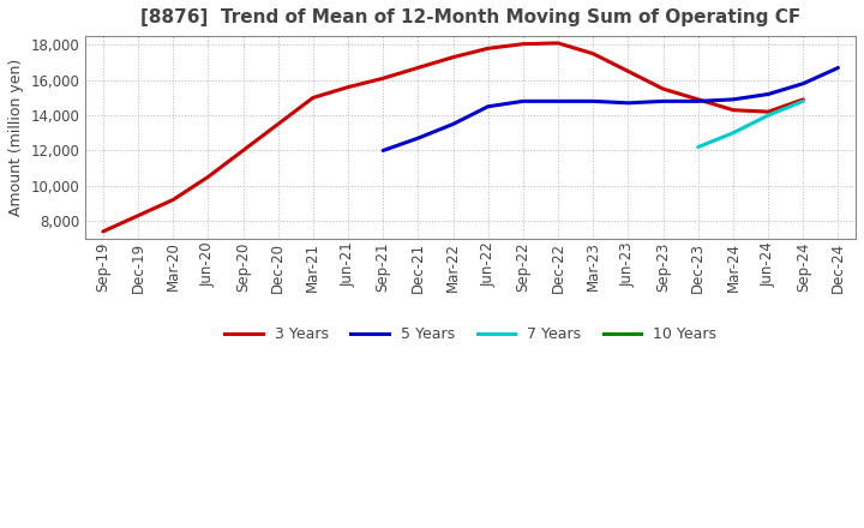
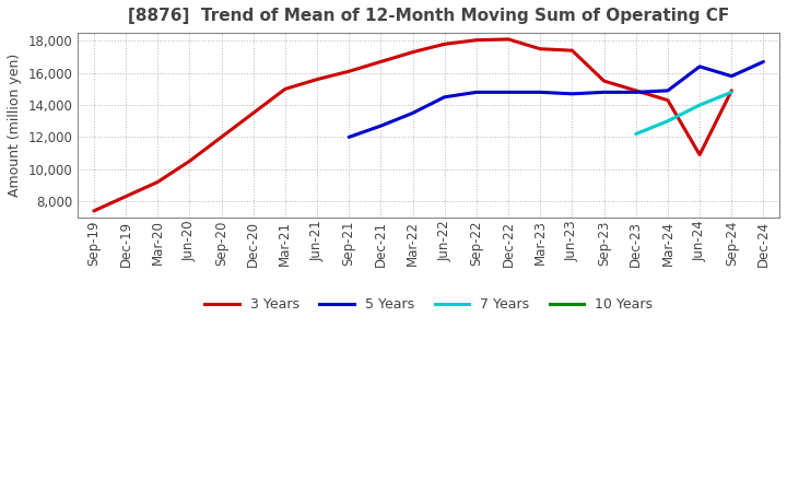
3 Years/Jun-23: 16,500 -> 17,400
3 Years/Jun-24: 14,200 -> 10,900
5 Years/Jun-24: 15,200 -> 16,400
